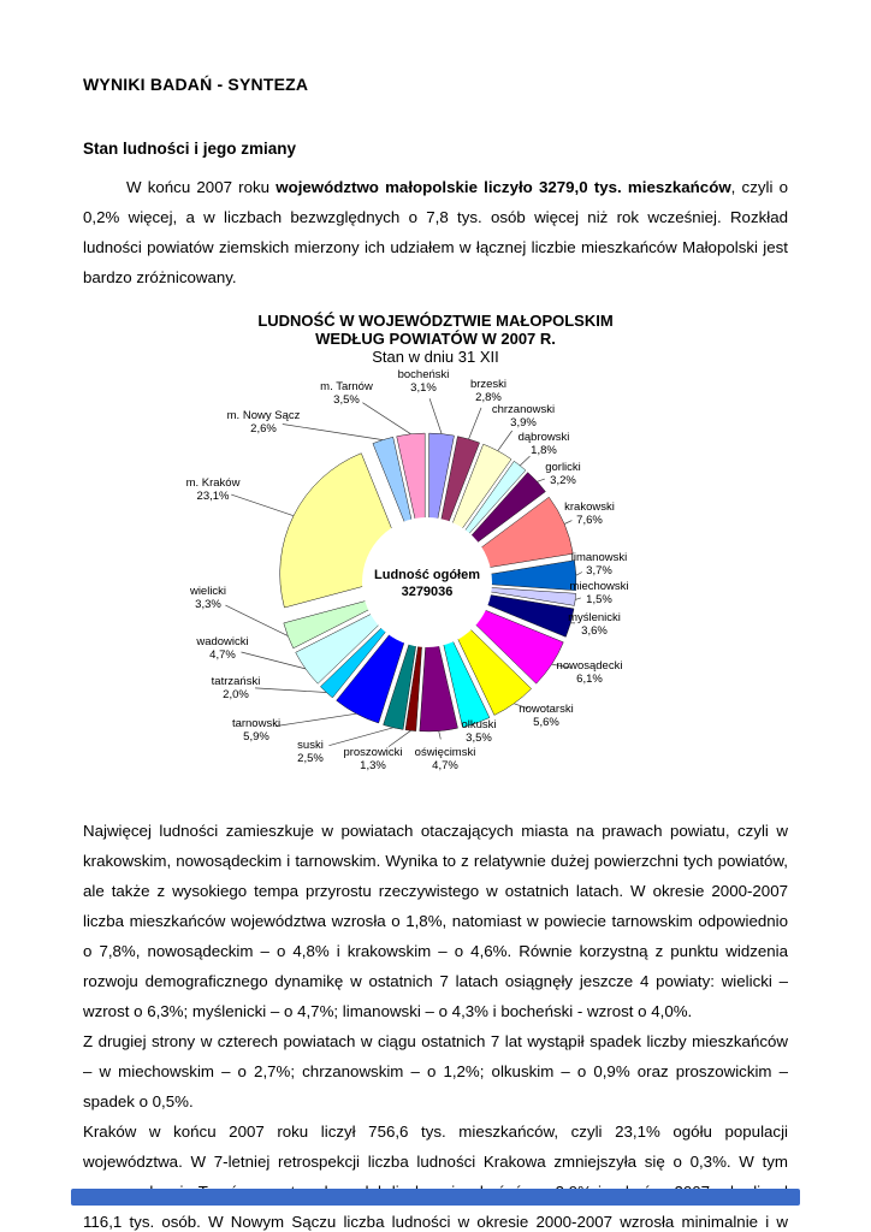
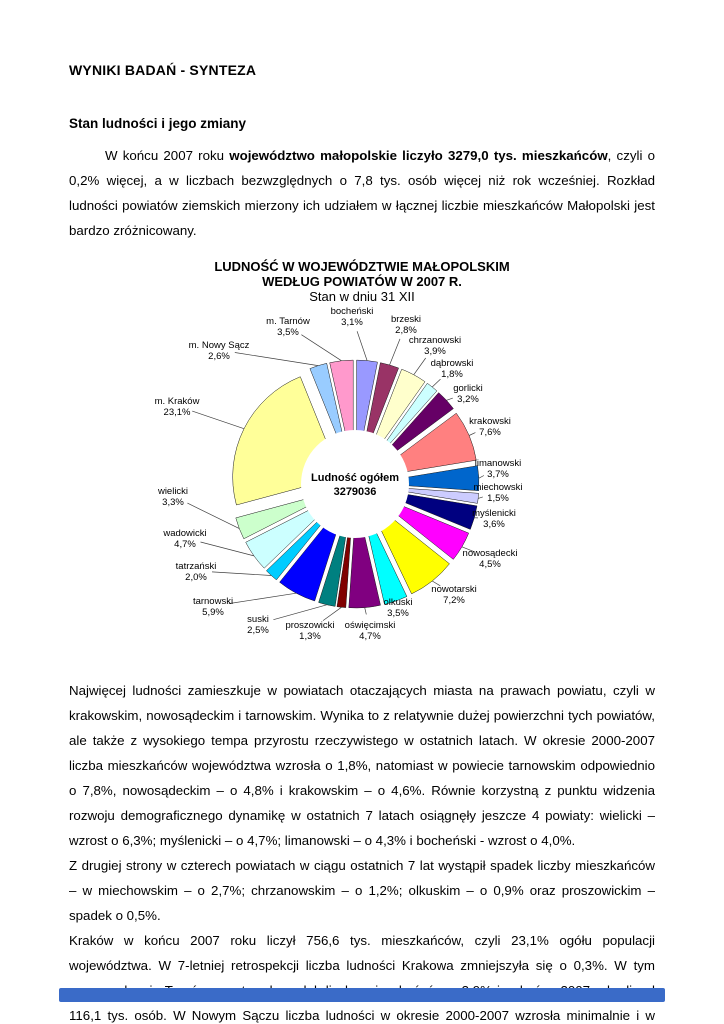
nowosądecki: 6,1% -> 4,5%
nowotarski: 5,6% -> 7,2%
